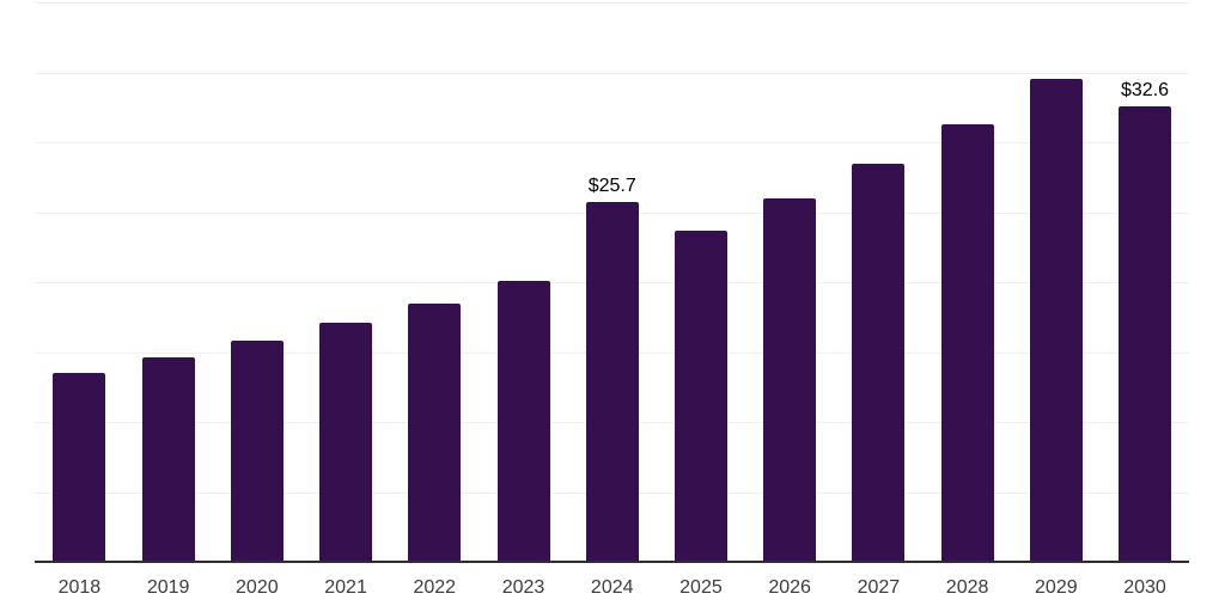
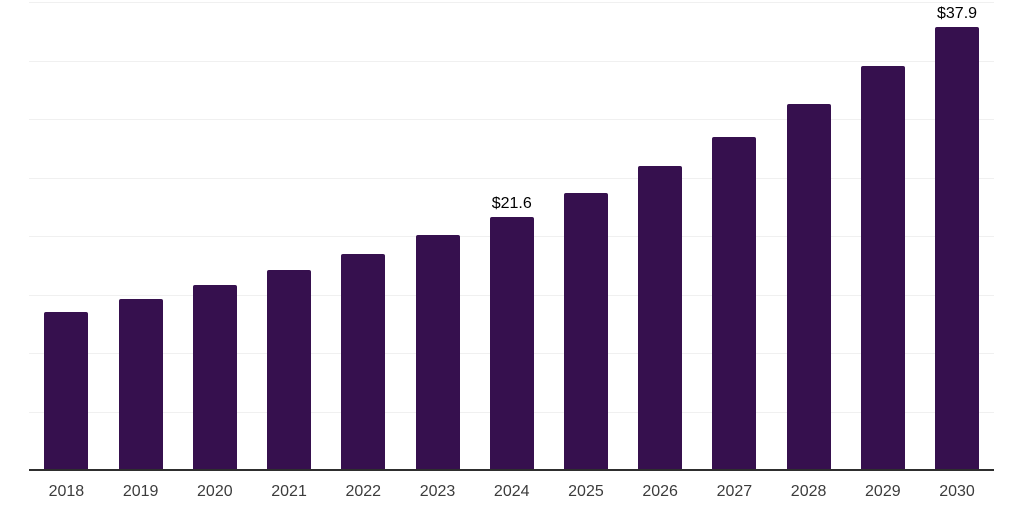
2024: $25.7 -> $21.6
2030: $32.6 -> $37.9
